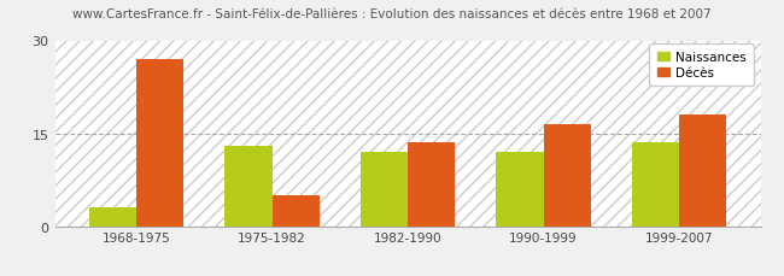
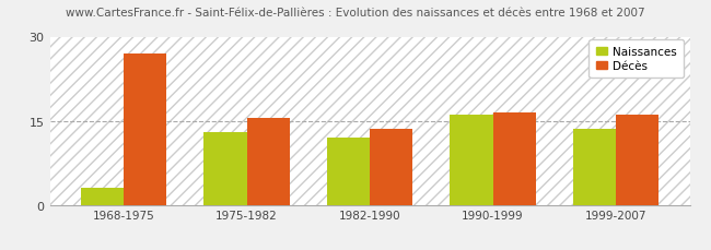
Décès/1975-1982: 5.0 -> 15.5
Naissances/1990-1999: 12.0 -> 16.0
Décès/1999-2007: 18.0 -> 16.0
